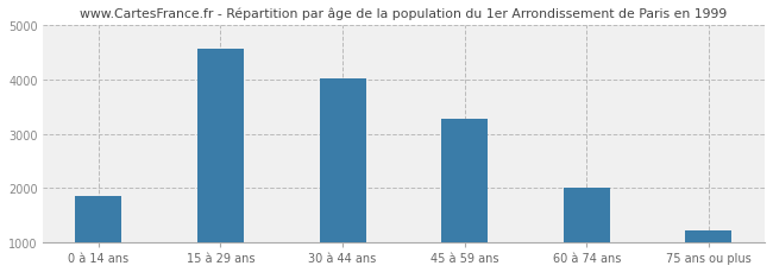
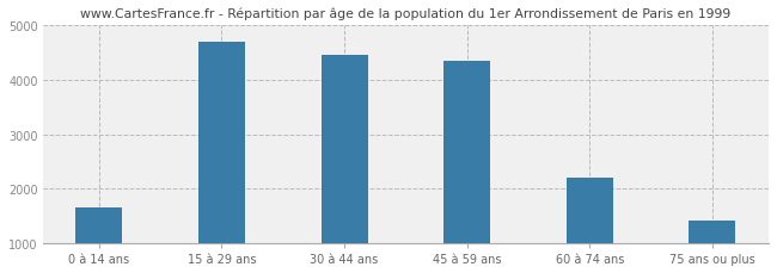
0 à 14 ans: 1850 -> 1650
15 à 29 ans: 4560 -> 4700
30 à 44 ans: 4030 -> 4450
45 à 59 ans: 3280 -> 4350
60 à 74 ans: 2010 -> 2200
75 ans ou plus: 1220 -> 1400
